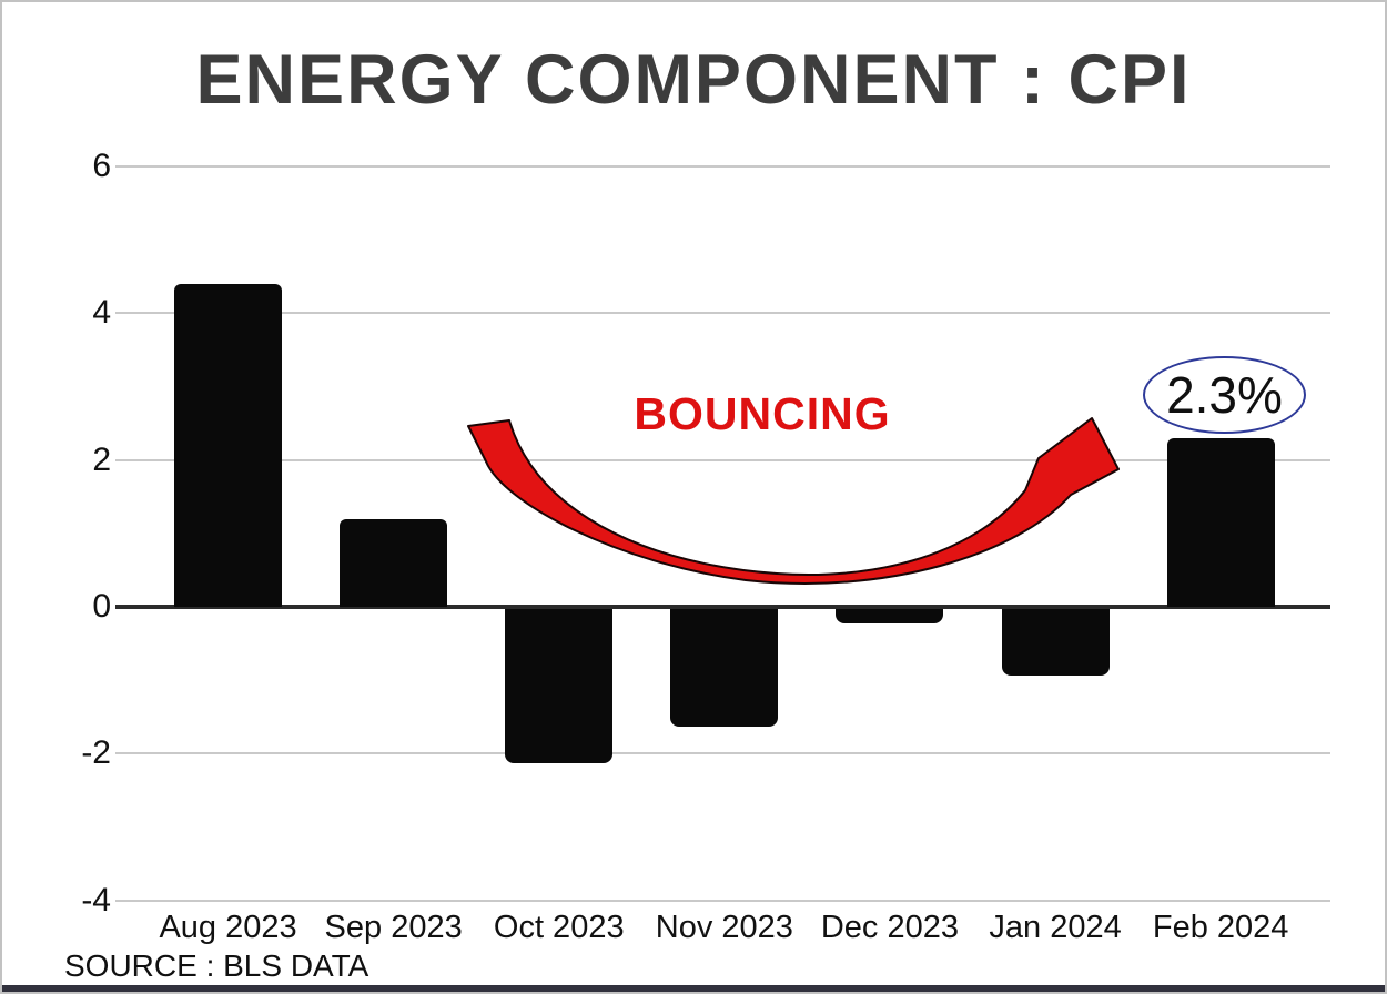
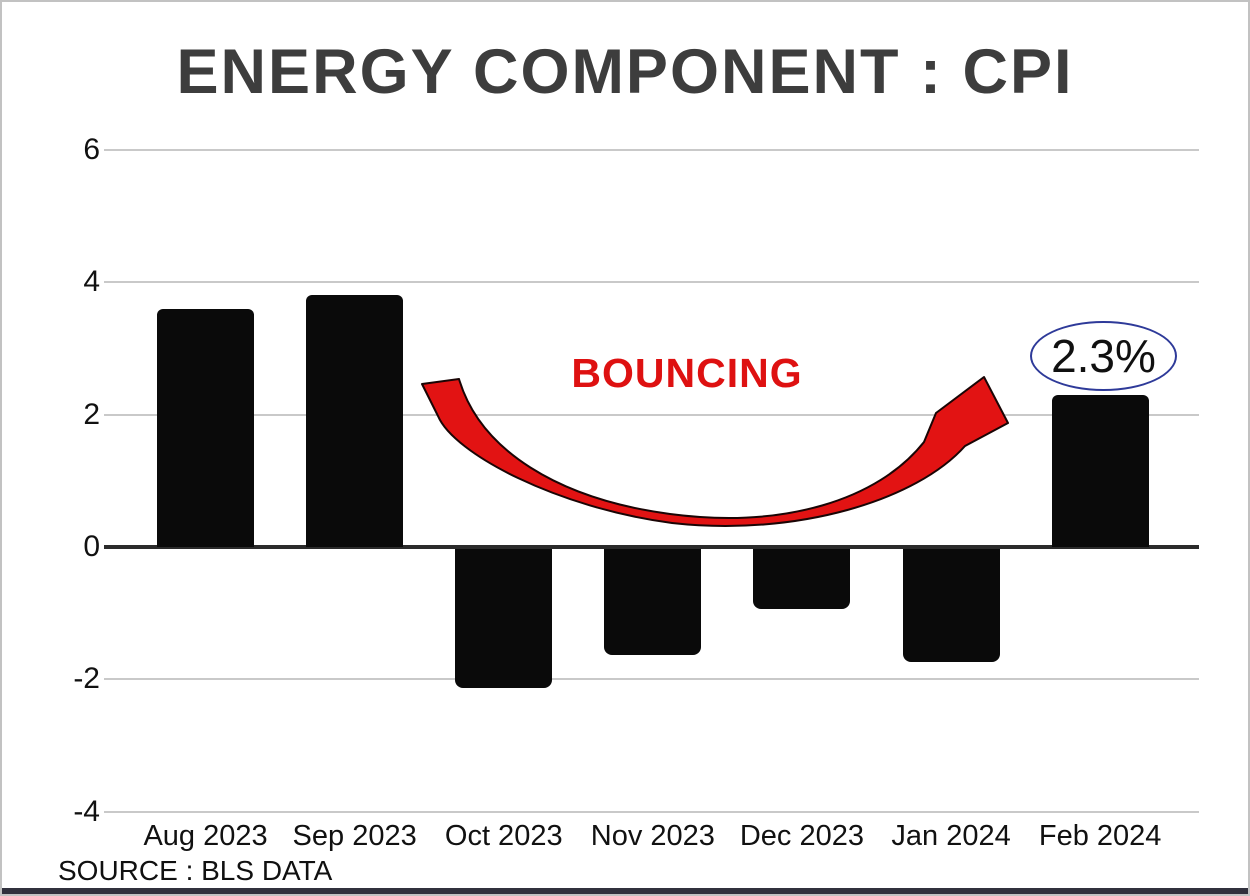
Aug 2023: 4.4 -> 3.6
Sep 2023: 1.2 -> 3.8
Dec 2023: -0.2 -> -0.9
Jan 2024: -0.9 -> -1.7
